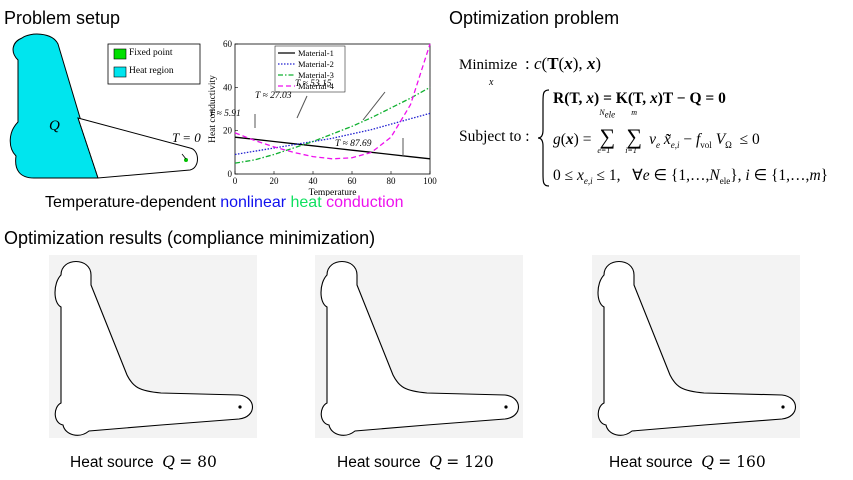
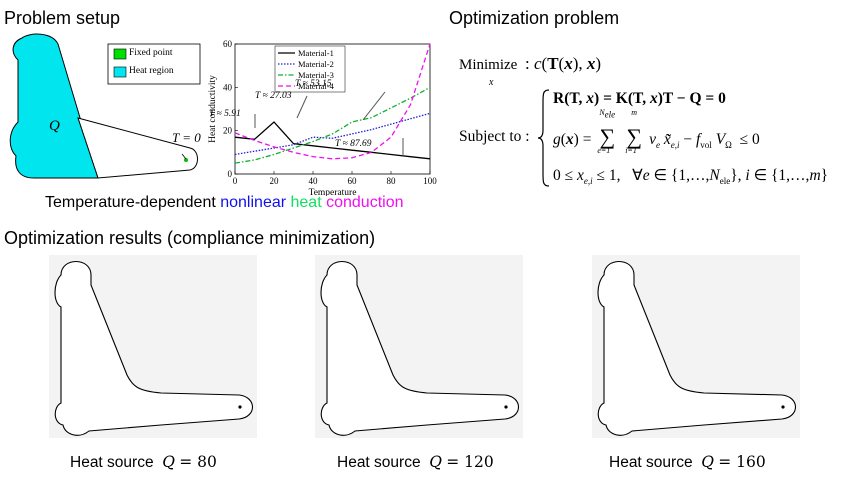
Material-1/20: 15 -> 24
Material-2/40: 15 -> 17
Material-3/60: 22 -> 24
